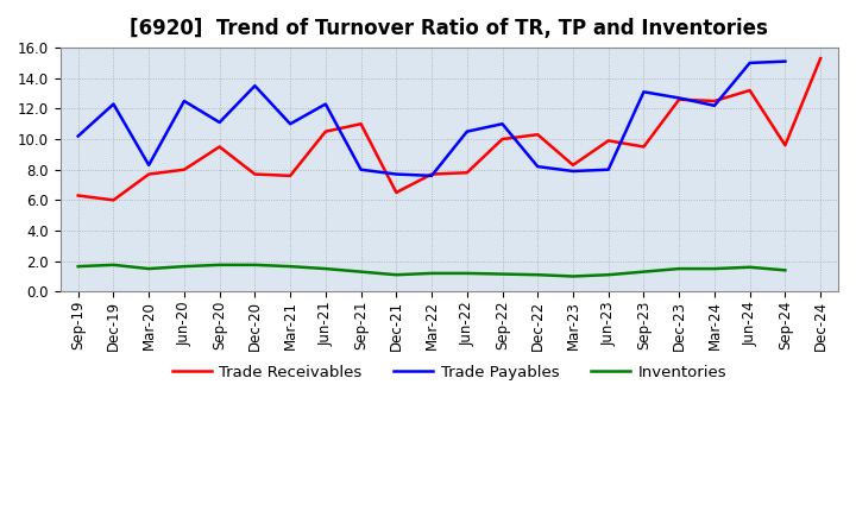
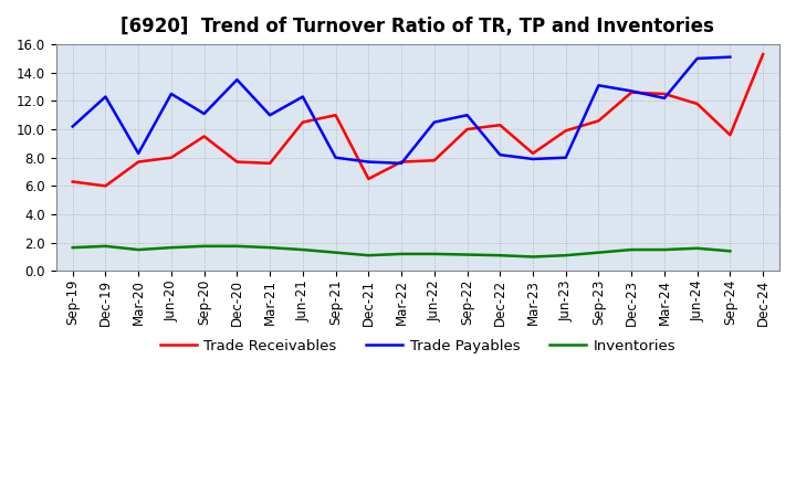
Trade Receivables/Sep-23: 9.5 -> 10.6
Trade Receivables/Jun-24: 13.2 -> 11.8
